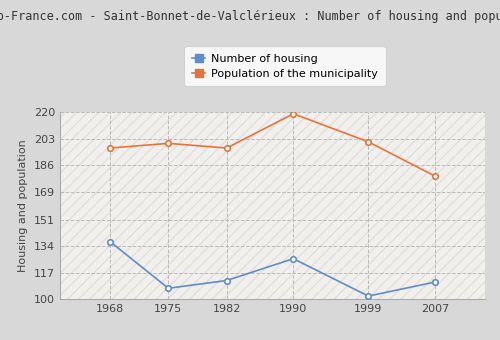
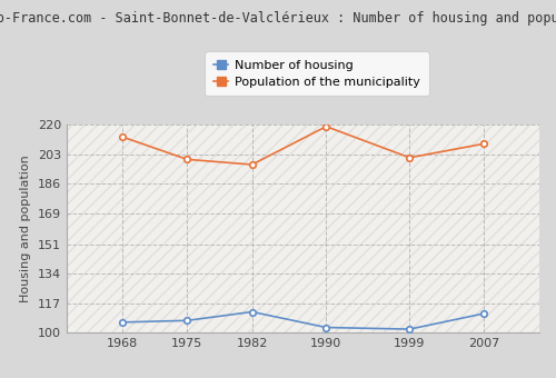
Number of housing/1968: 137 -> 106
Population of the municipality/1968: 197 -> 213
Number of housing/1990: 126 -> 103
Population of the municipality/2007: 179 -> 209
